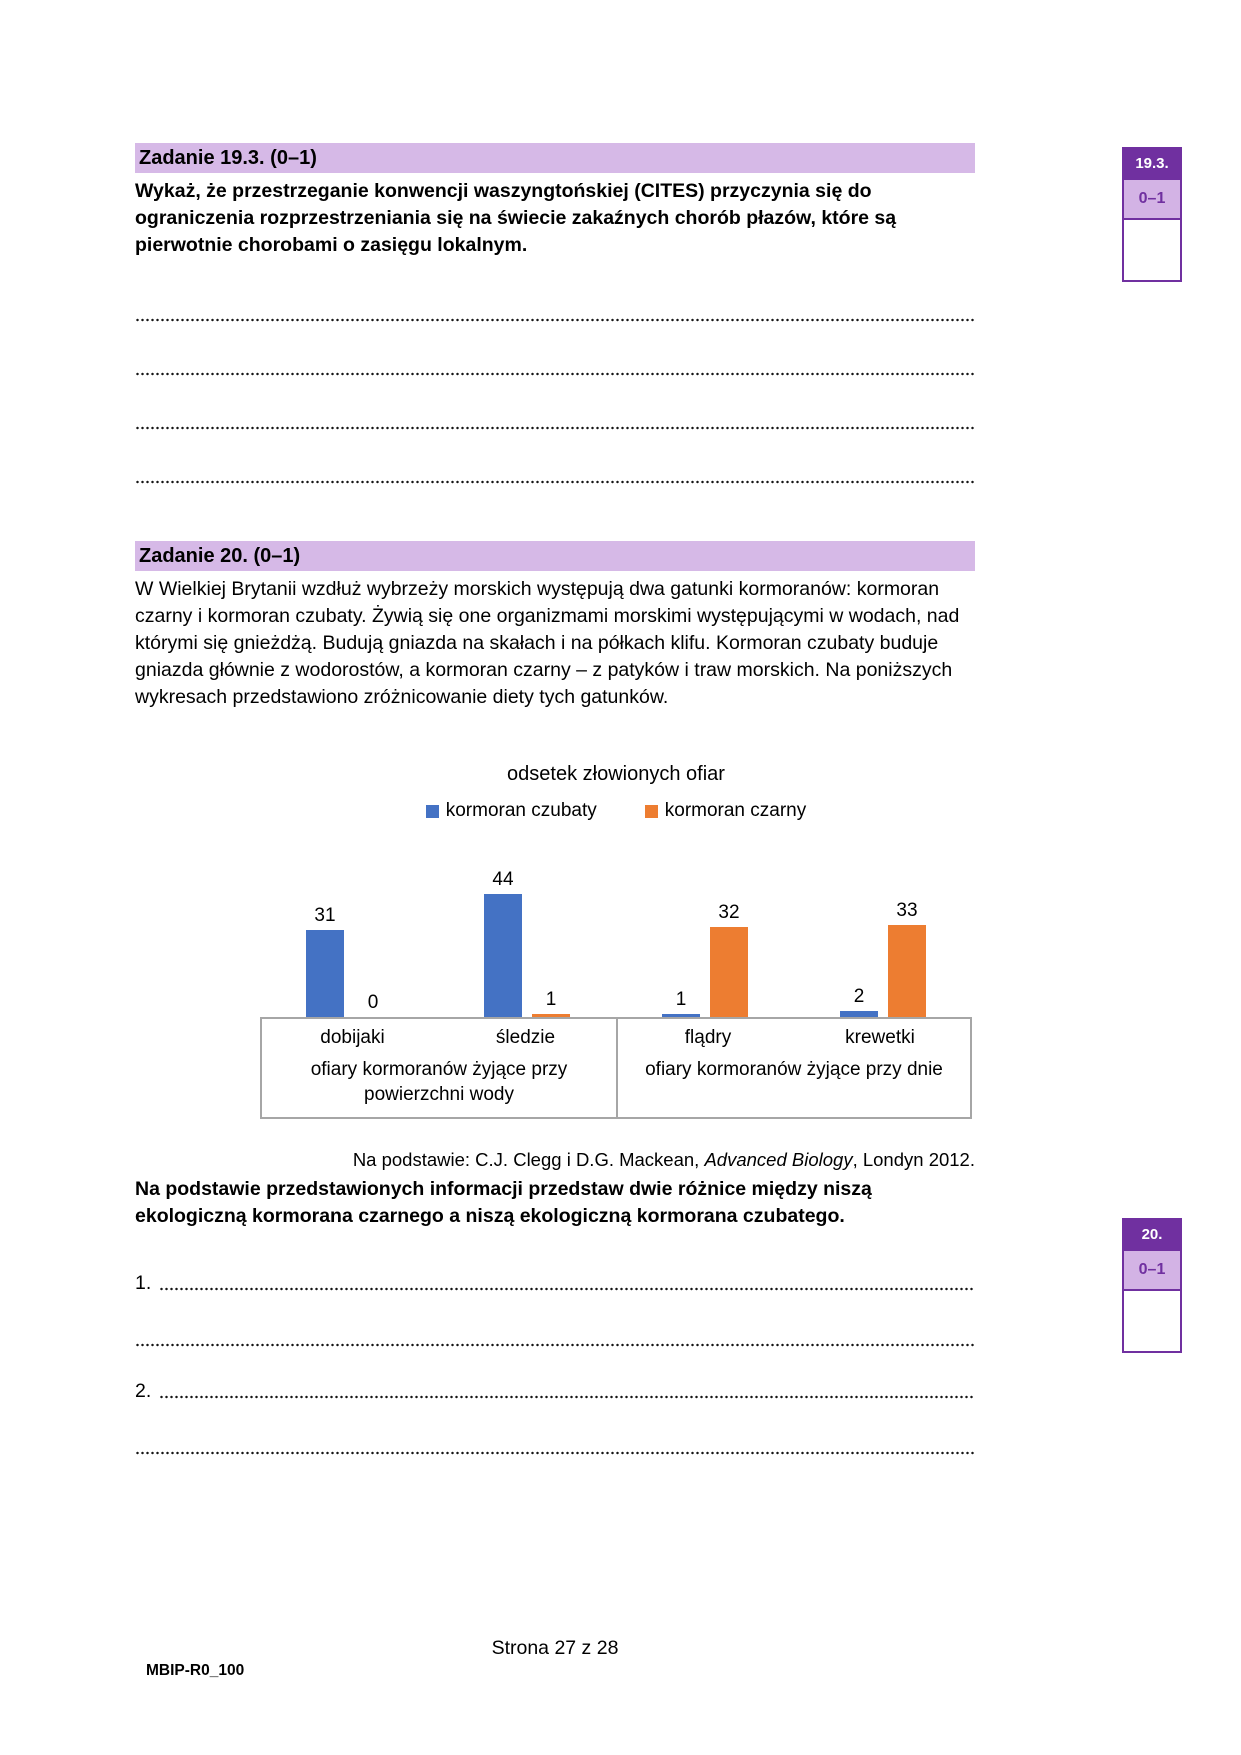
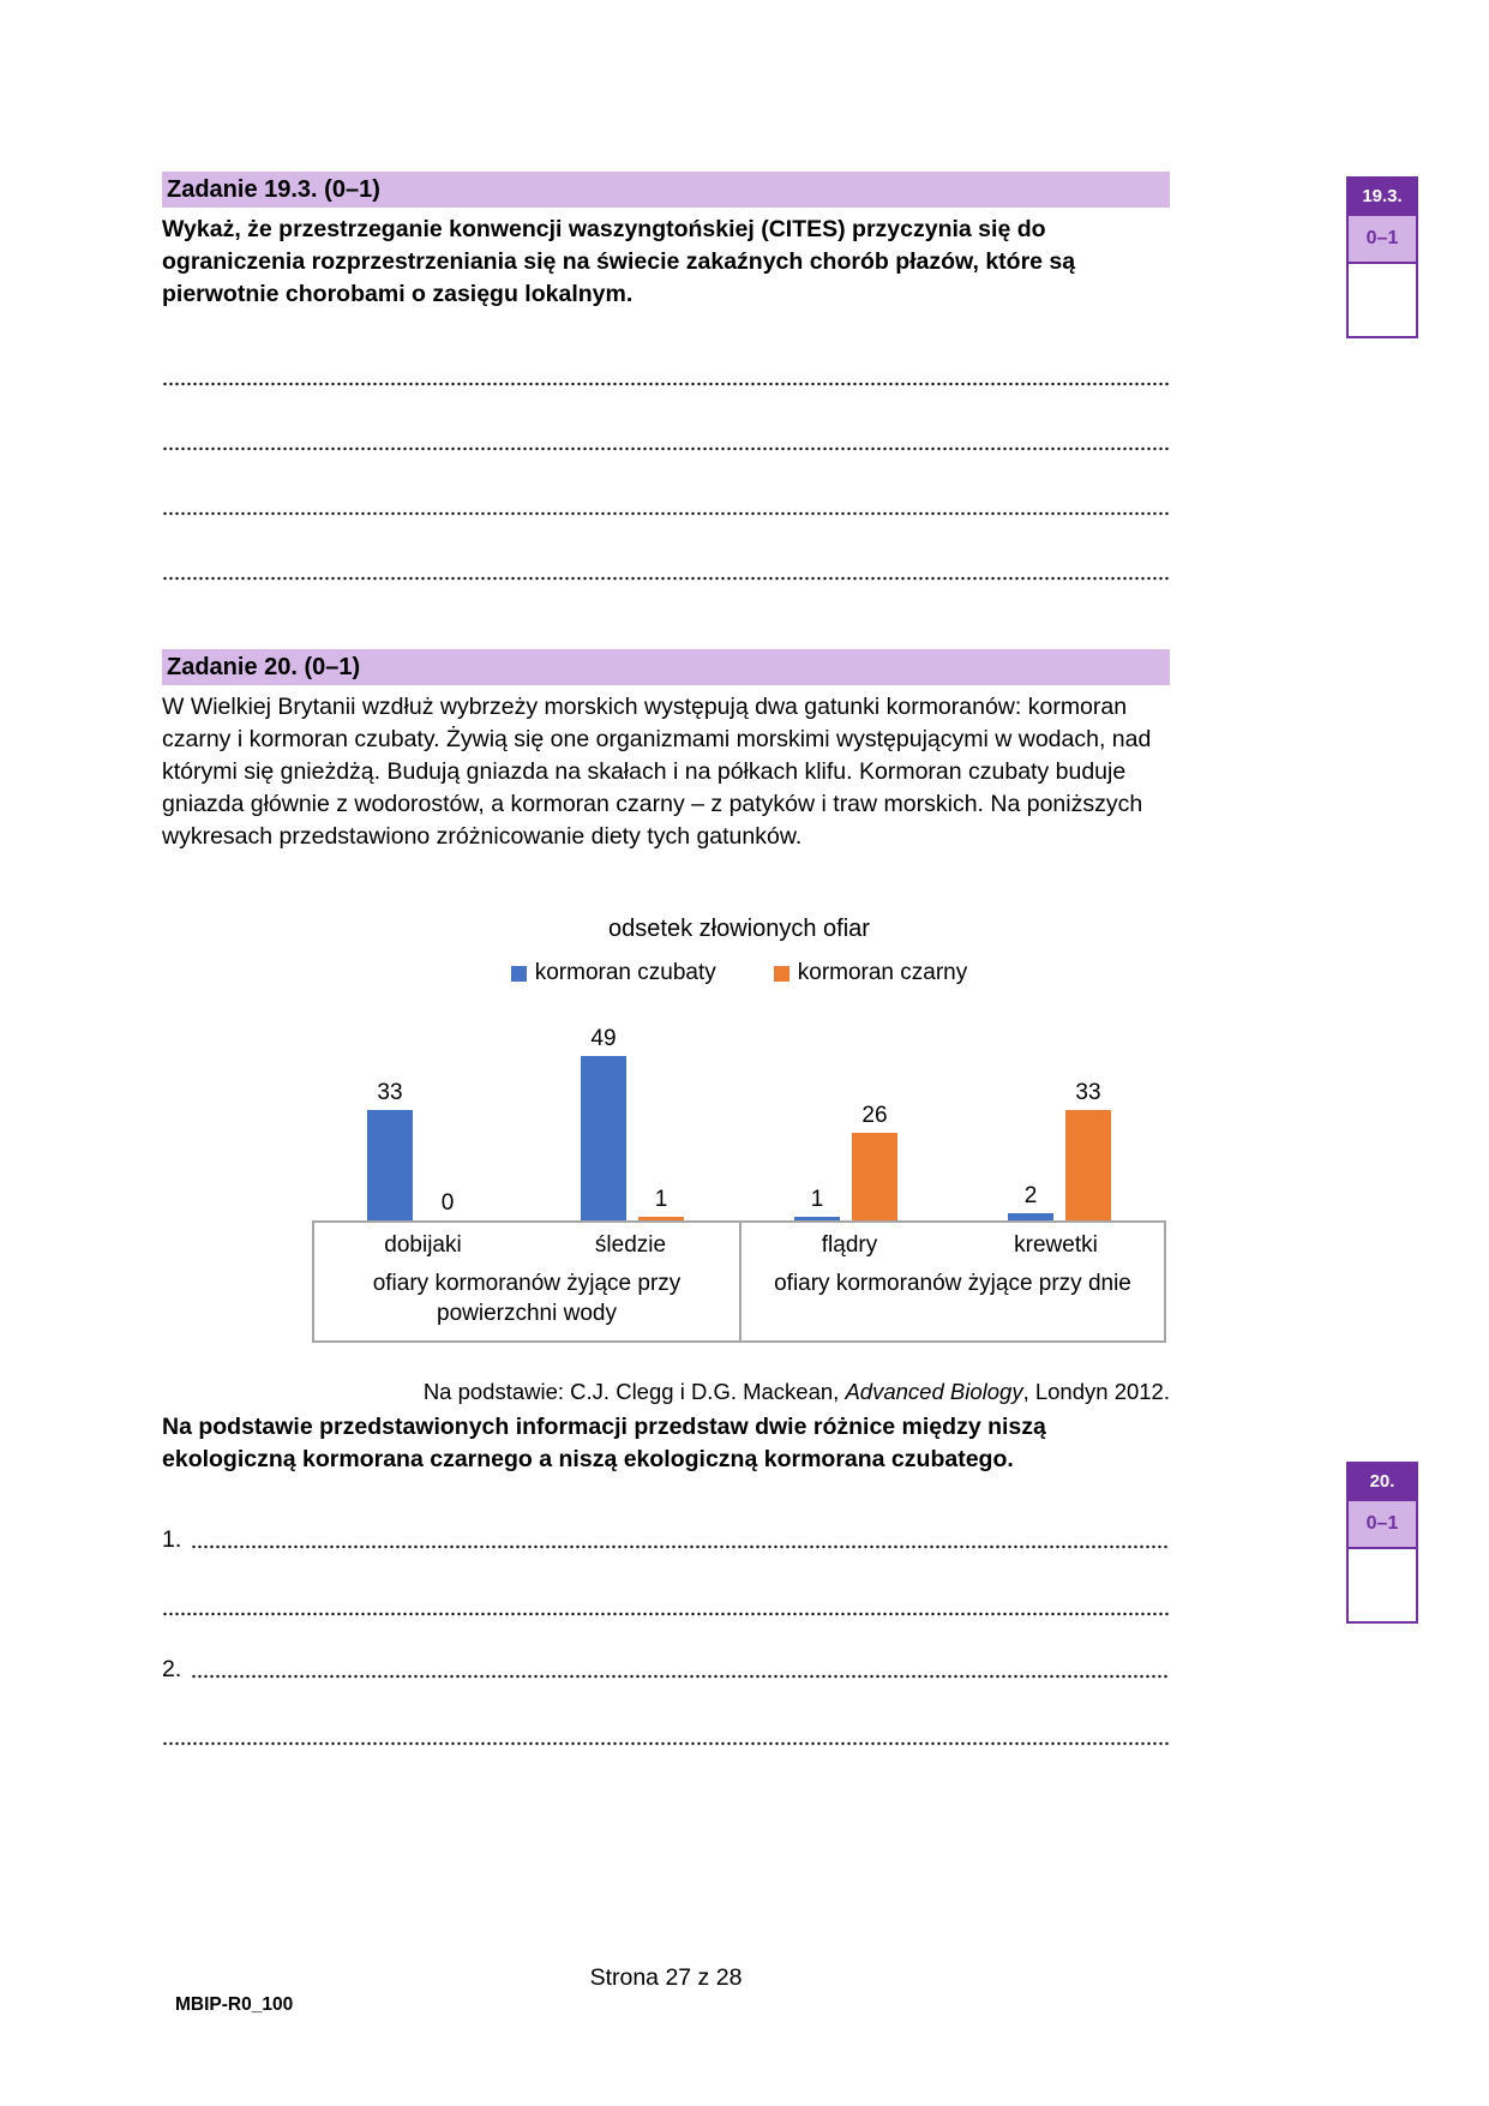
kormoran czubaty/dobijaki: 31 -> 33
kormoran czubaty/śledzie: 44 -> 49
kormoran czarny/flądry: 32 -> 26
